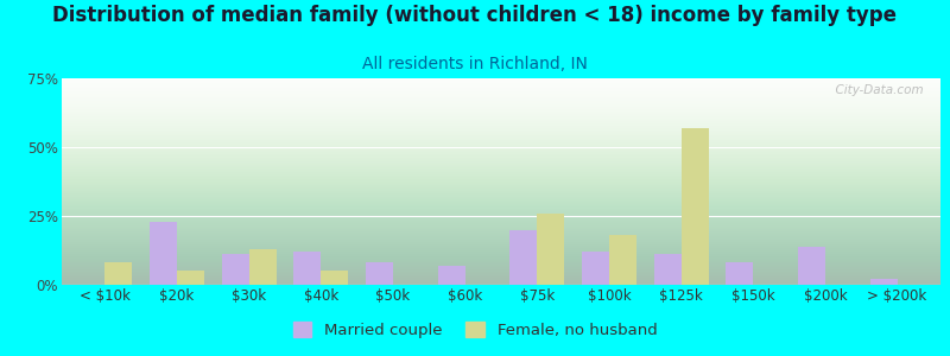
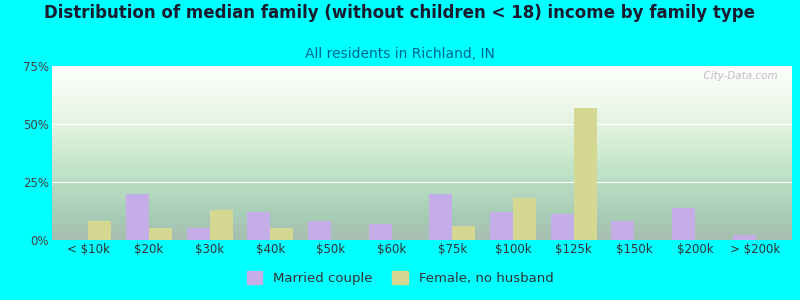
Married couple/$20k: 23% -> 20%
Married couple/$30k: 11% -> 5%
Female, no husband/$75k: 26% -> 6%
